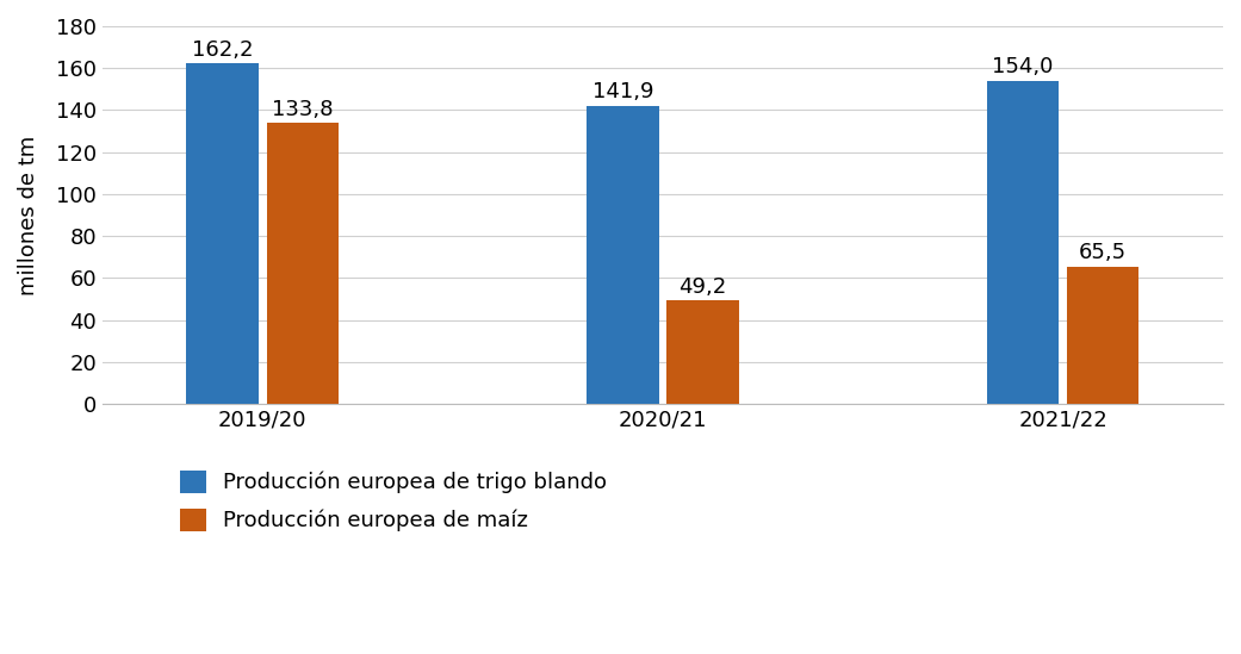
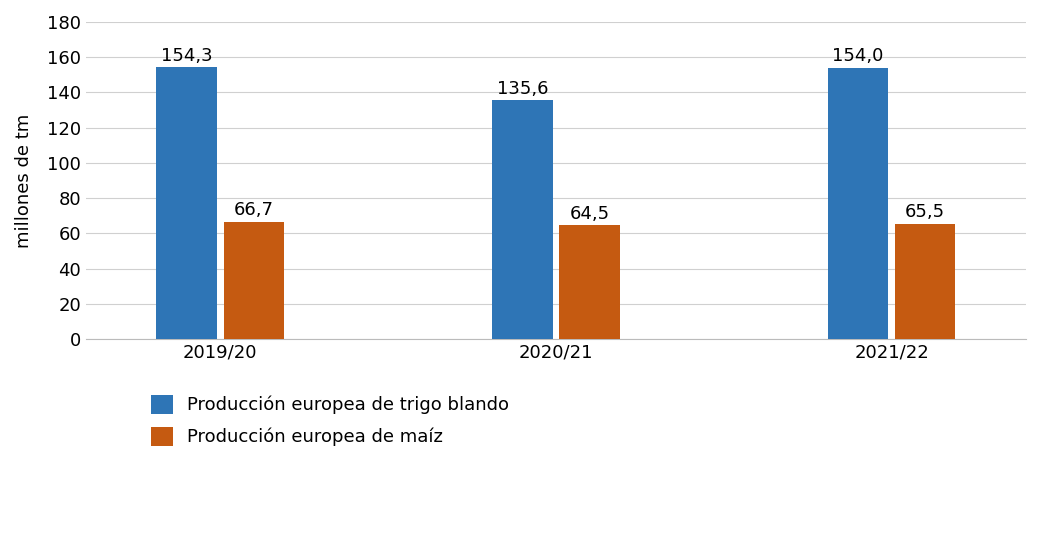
Producción europea de trigo blando/2019/20: 162,2 -> 154,3
Producción europea de maíz/2019/20: 133,8 -> 66,7
Producción europea de trigo blando/2020/21: 141,9 -> 135,6
Producción europea de maíz/2020/21: 49,2 -> 64,5
